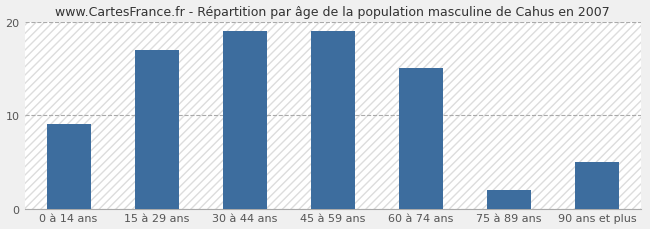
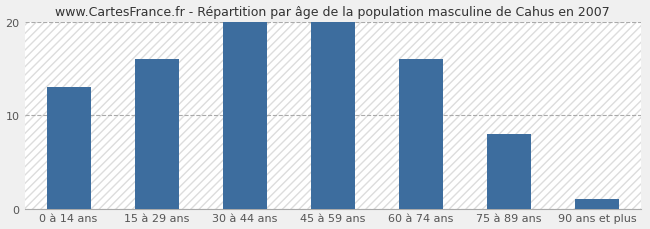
0 à 14 ans: 9 -> 13
15 à 29 ans: 17 -> 16
30 à 44 ans: 19 -> 20
45 à 59 ans: 19 -> 20
60 à 74 ans: 15 -> 16
75 à 89 ans: 2 -> 8
90 ans et plus: 5 -> 1
